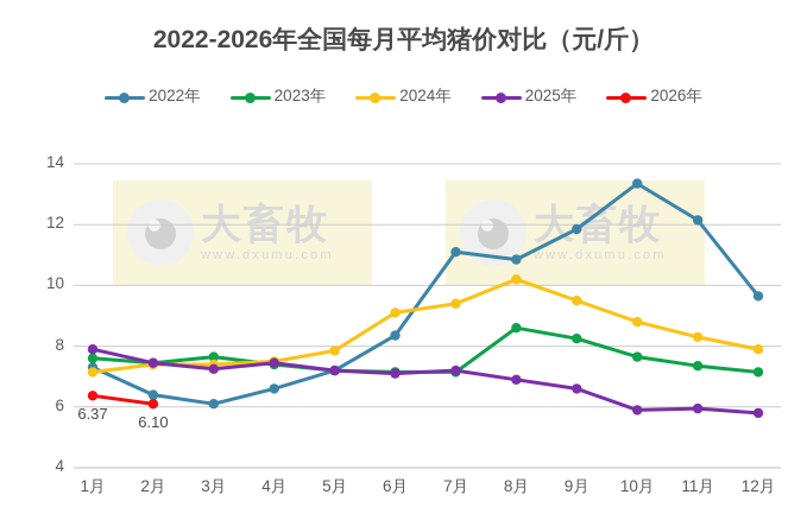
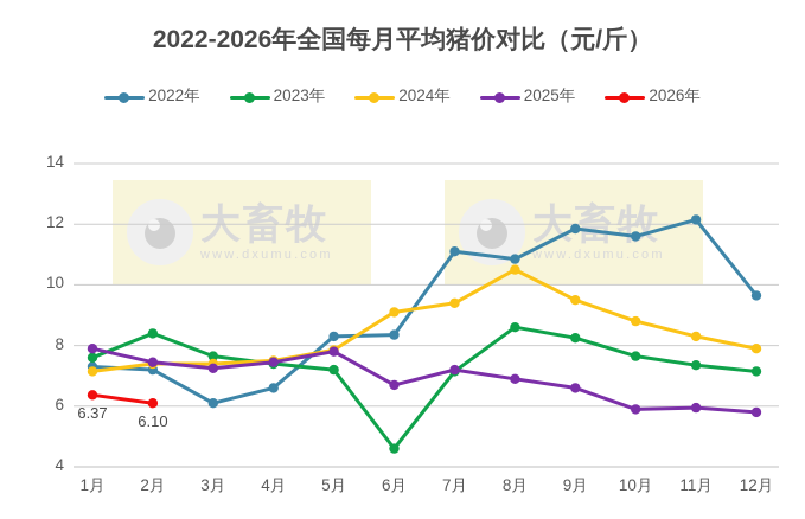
2022年/2月: 6.4 -> 7.2
2023年/2月: 7.5 -> 8.4
2022年/5月: 7.2 -> 8.3
2025年/5月: 7.2 -> 7.8
2023年/6月: 7.2 -> 4.6
2025年/6月: 7.1 -> 6.7
2024年/8月: 10.2 -> 10.5
2022年/10月: 13.3 -> 11.6
